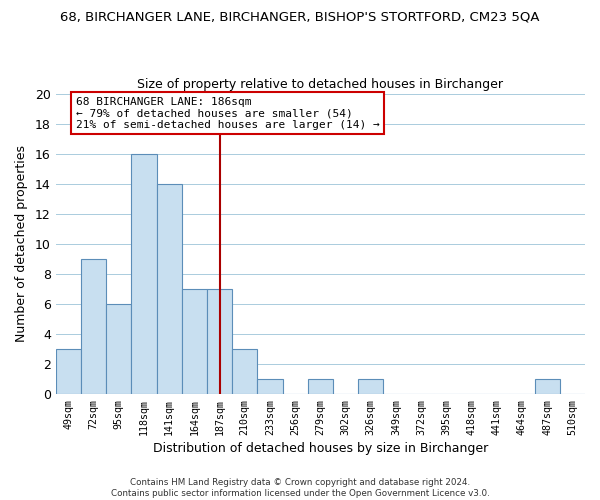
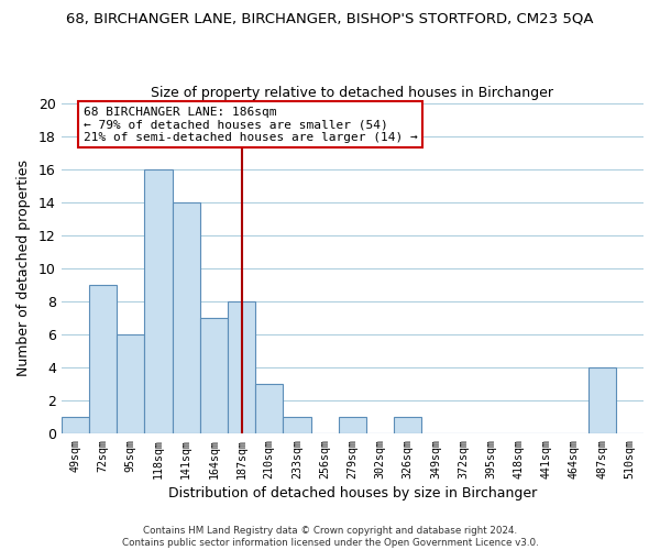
49sqm: 3 -> 1
187sqm: 7 -> 8
487sqm: 1 -> 4
